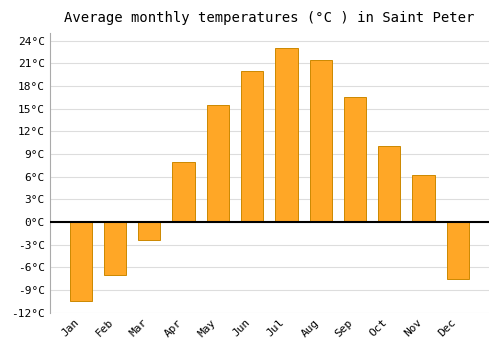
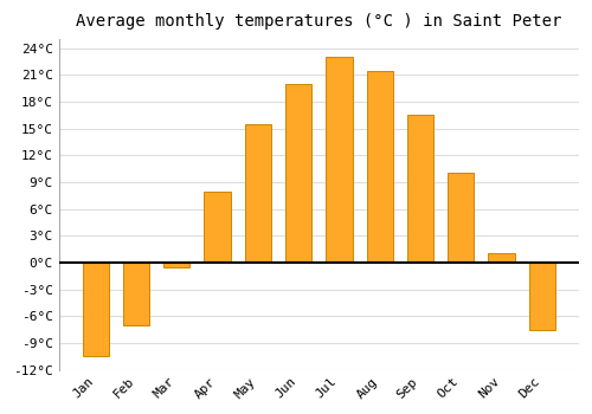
Mar: -2.4°C -> -0.5°C
Nov: 6.2°C -> 1.0°C
